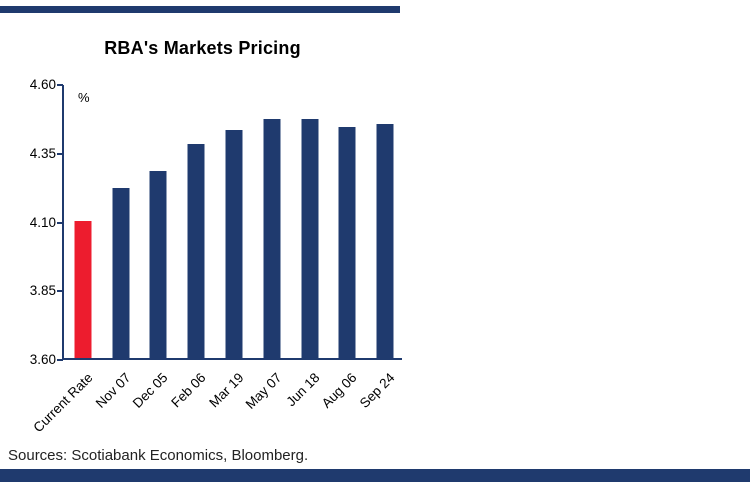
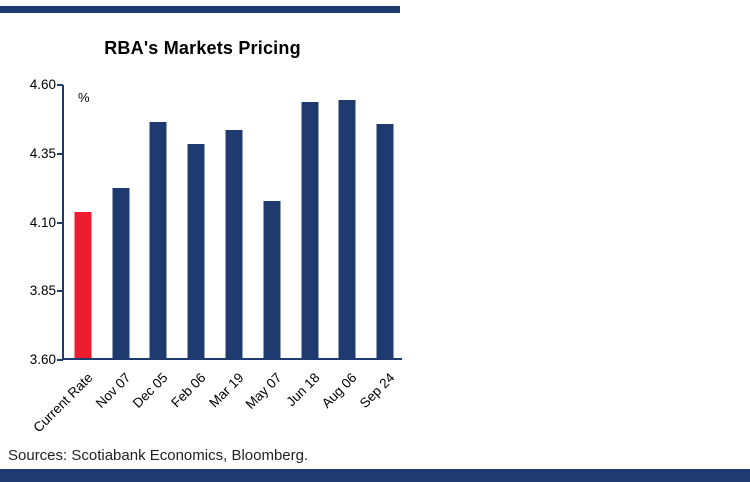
Current Rate: 4.10 -> 4.13
Dec 05: 4.28 -> 4.46
May 07: 4.47 -> 4.17
Jun 18: 4.47 -> 4.53
Aug 06: 4.44 -> 4.54
